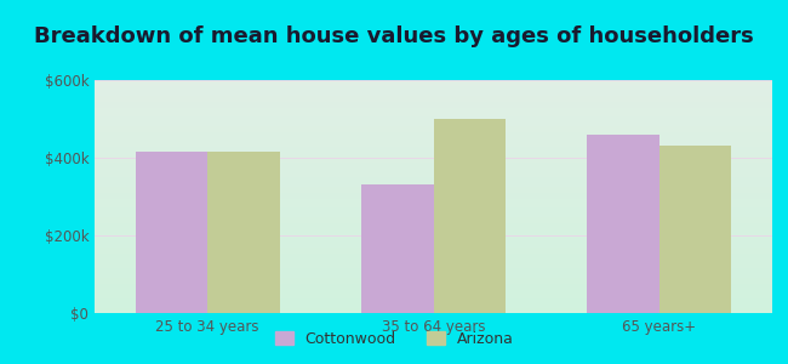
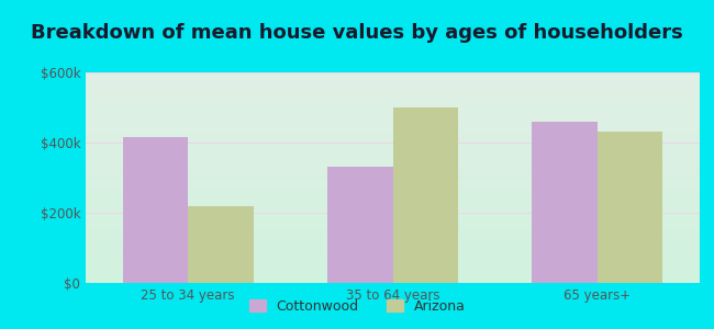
Arizona/25 to 34 years: $415k -> $220k
